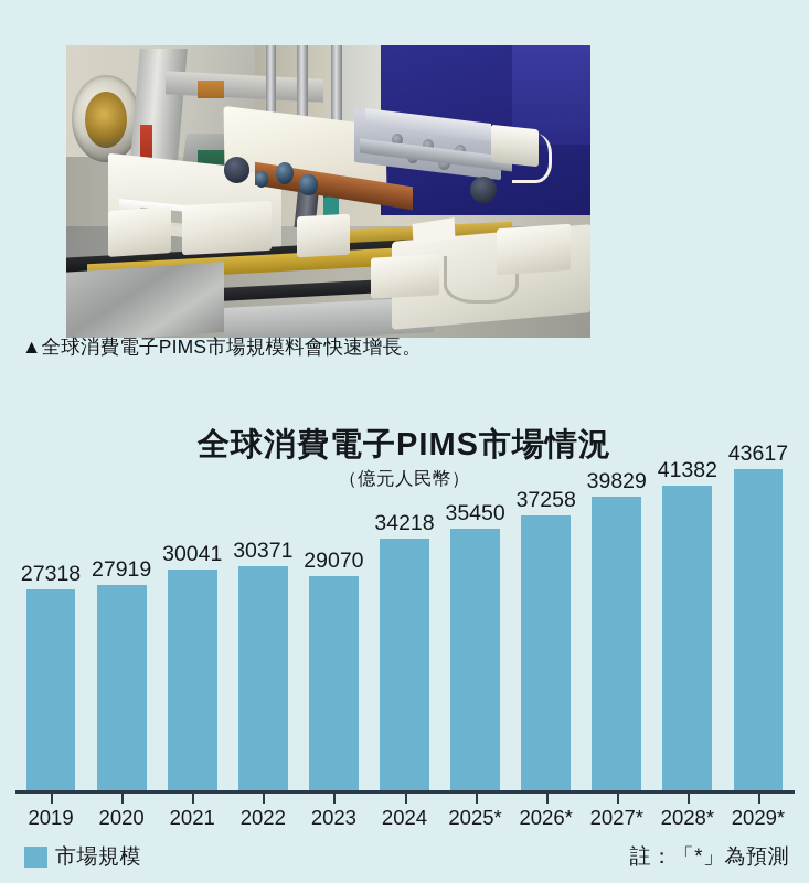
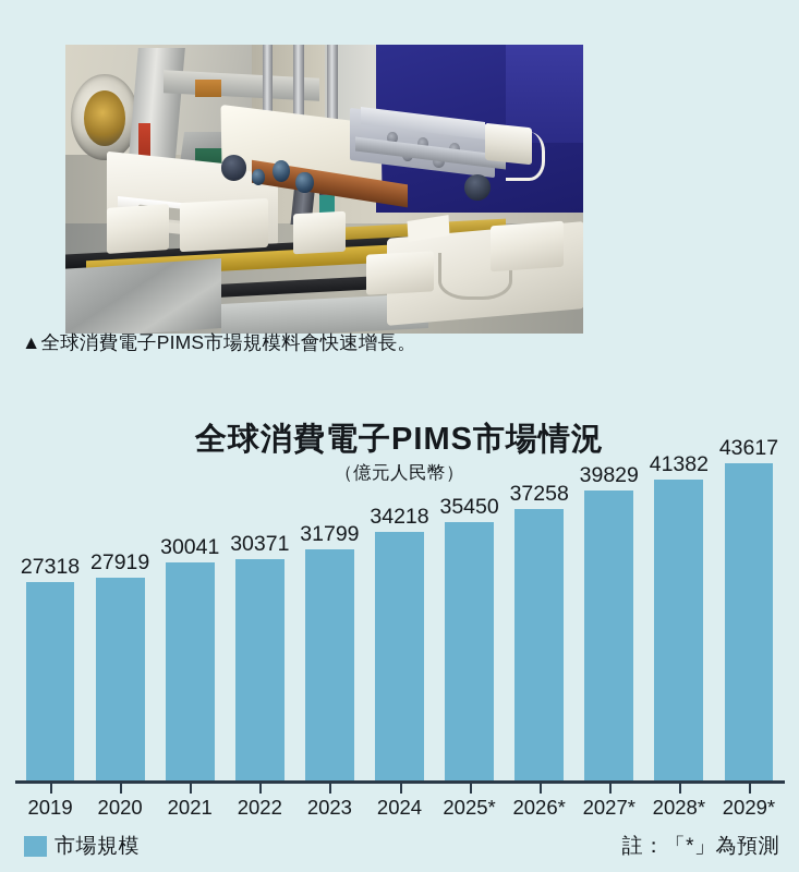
2023: 29070 -> 31799
